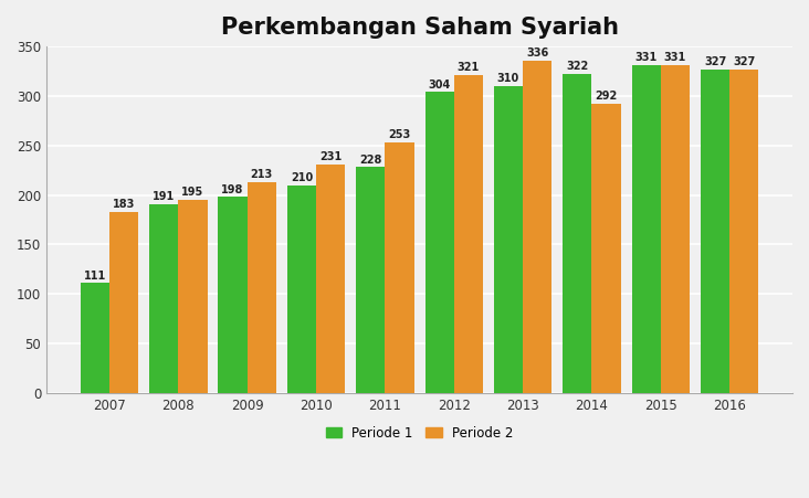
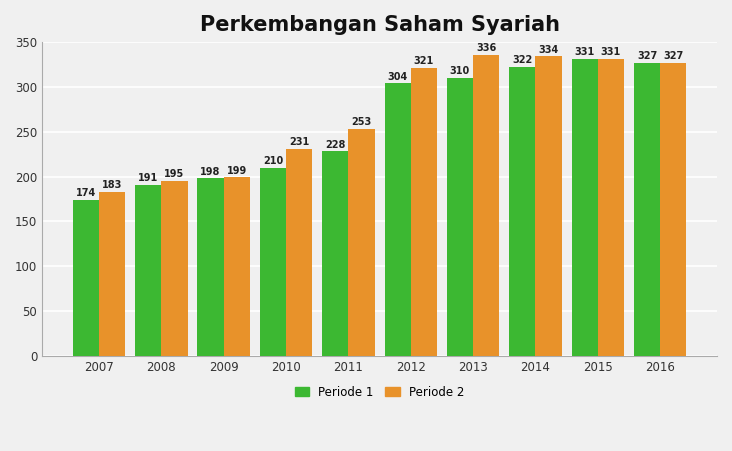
Periode 1/2007: 111 -> 174
Periode 2/2009: 213 -> 199
Periode 2/2014: 292 -> 334
